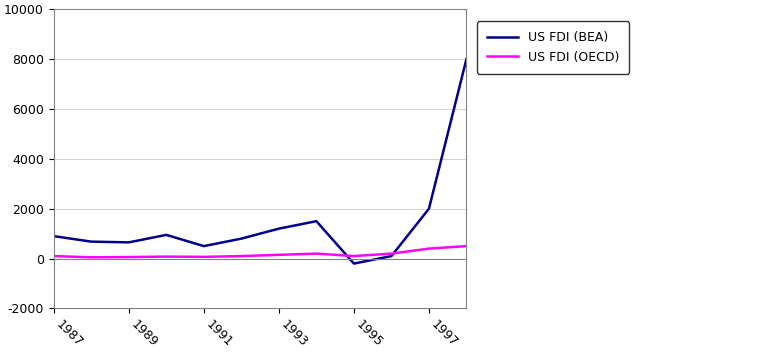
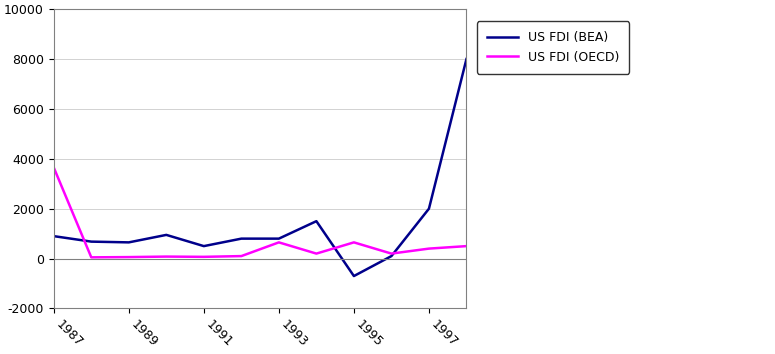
US FDI (OECD)/1987: 100 -> 3650
US FDI (BEA)/1993: 1200 -> 800
US FDI (OECD)/1993: 150 -> 650
US FDI (BEA)/1995: -200 -> -700
US FDI (OECD)/1995: 100 -> 650
